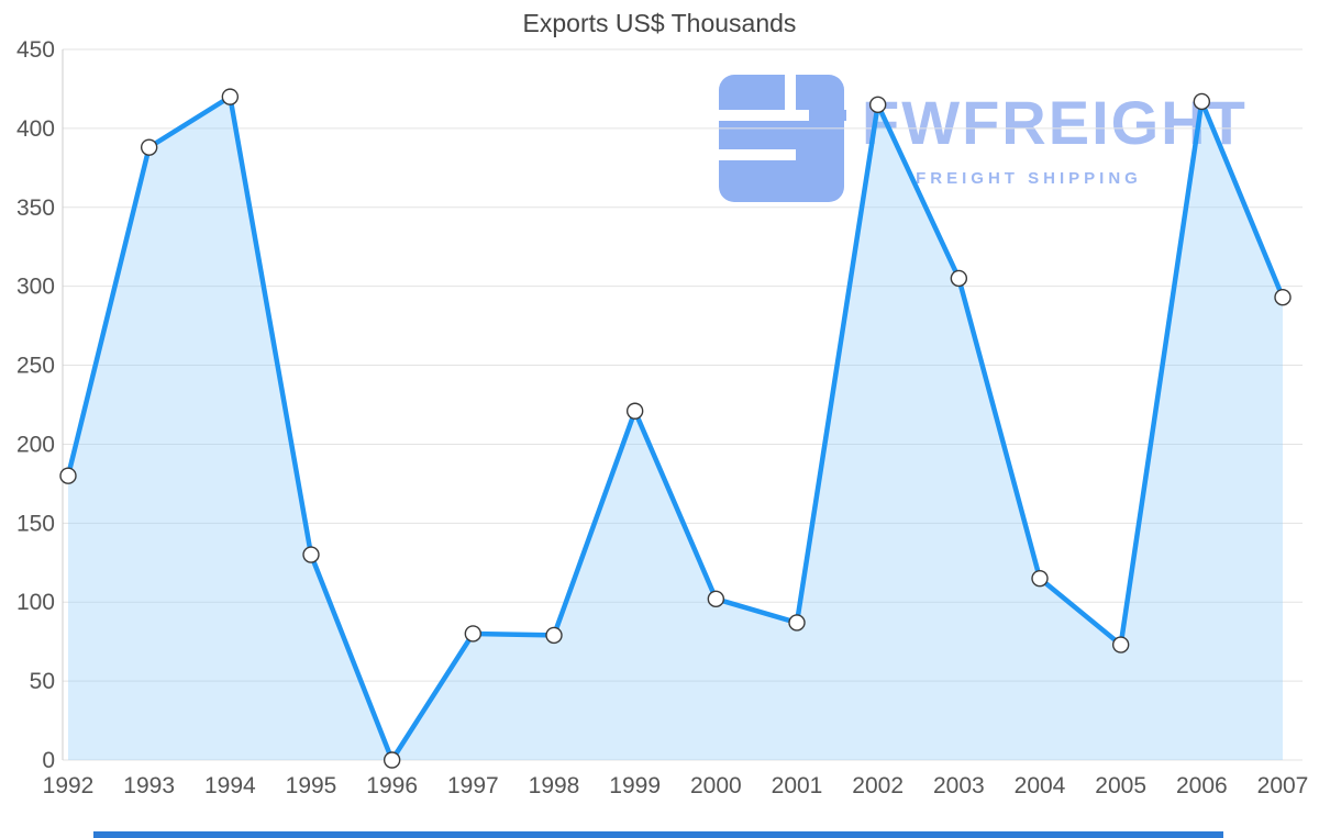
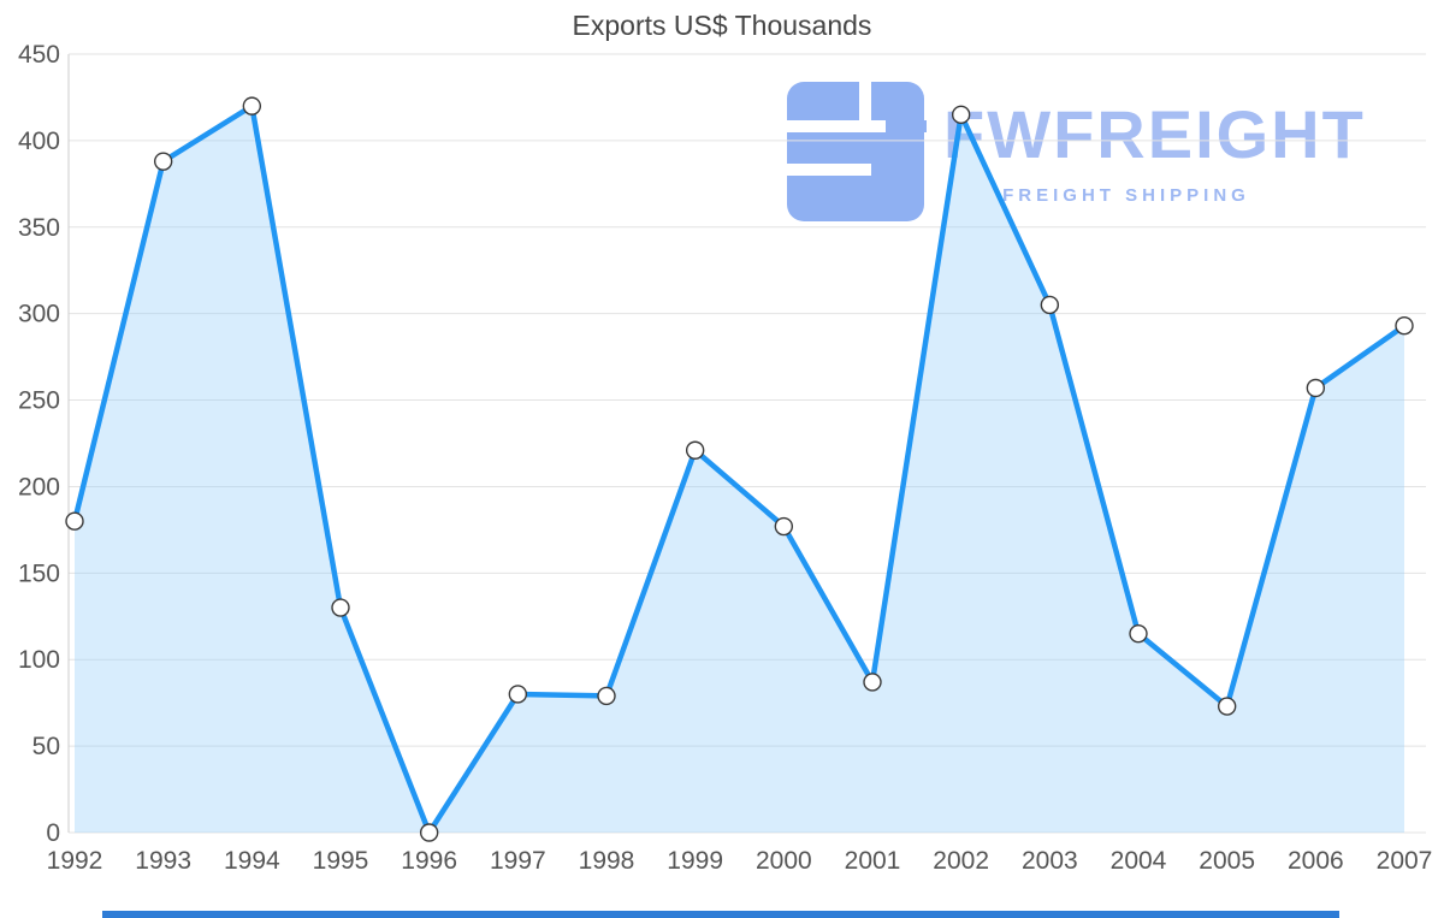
2000: 102 -> 177
2006: 417 -> 257
